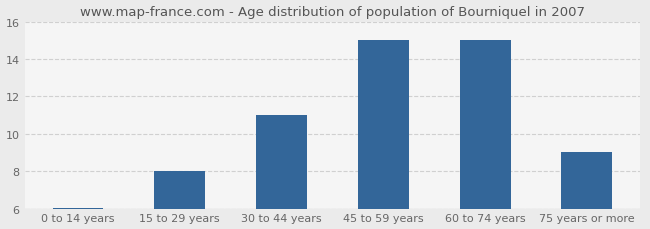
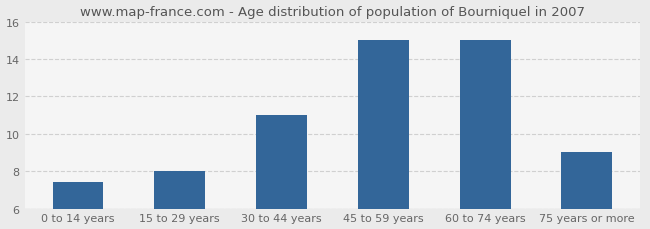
0 to 14 years: 6.0 -> 7.4
